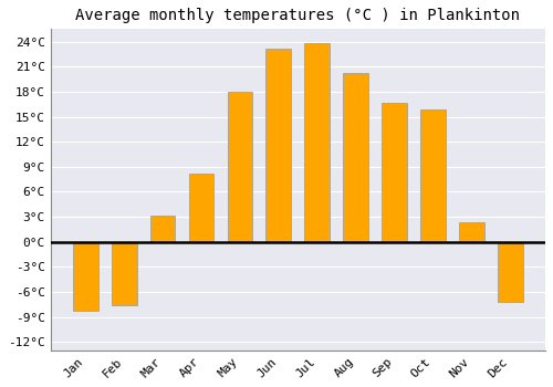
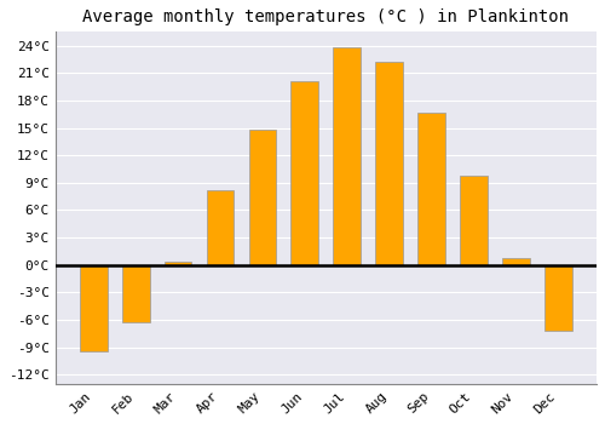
Jan: -8.2°C -> -9.5°C
Feb: -7.6°C -> -6.3°C
Mar: 3.2°C -> 0.4°C
May: 18.0°C -> 14.8°C
Jun: 23.2°C -> 20.1°C
Aug: 20.2°C -> 22.2°C
Oct: 15.8°C -> 9.8°C
Nov: 2.4°C -> 0.7°C
